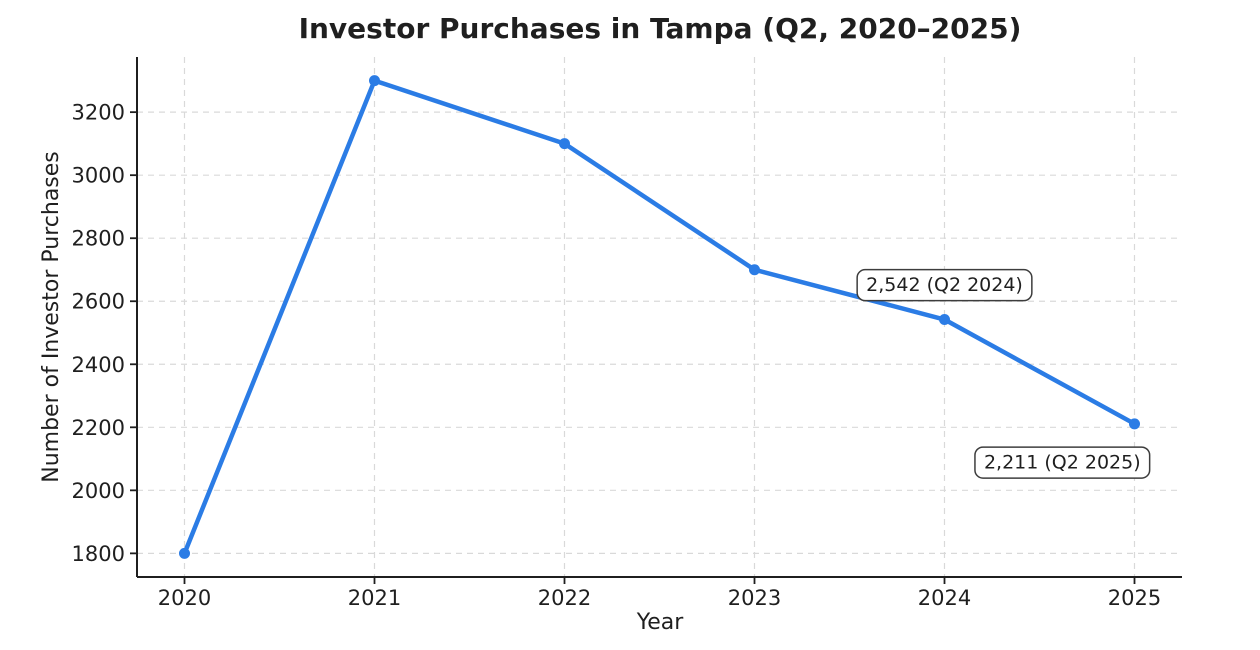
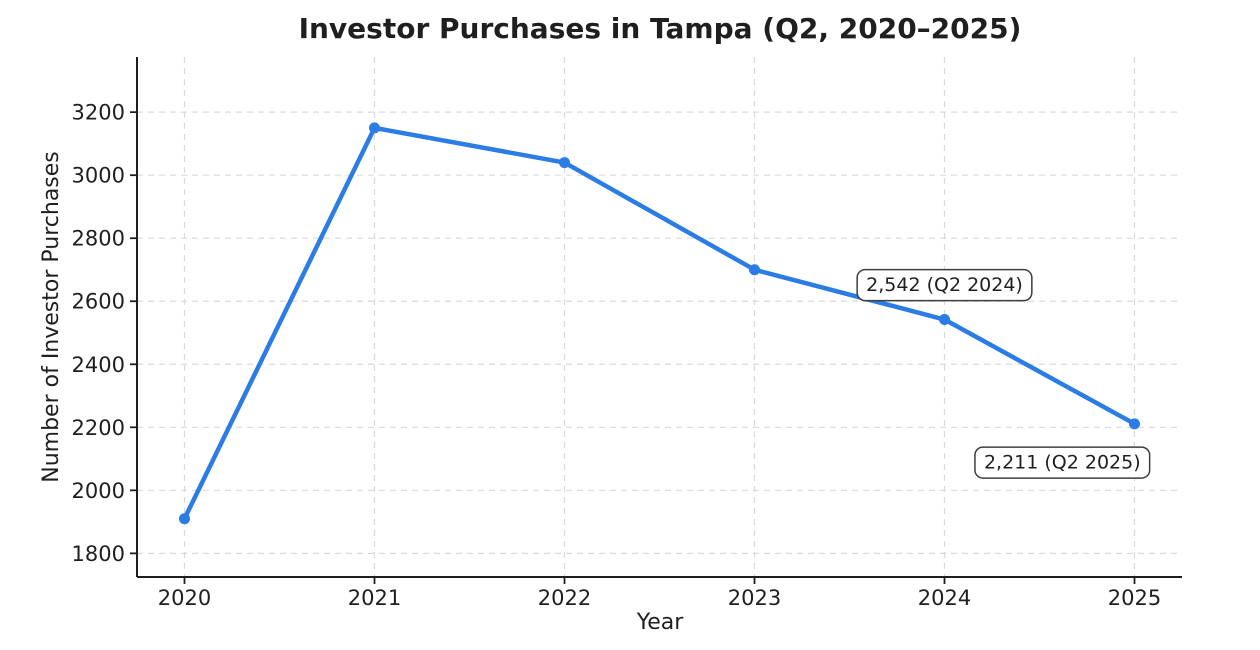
2020: 1800 -> 1910
2021: 3300 -> 3150
2022: 3100 -> 3040
